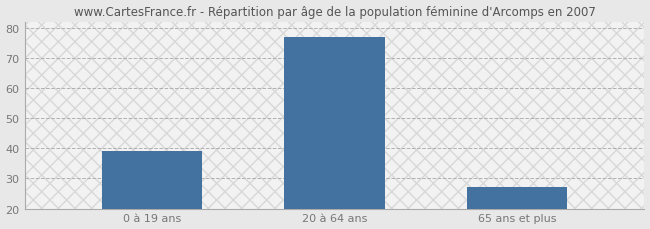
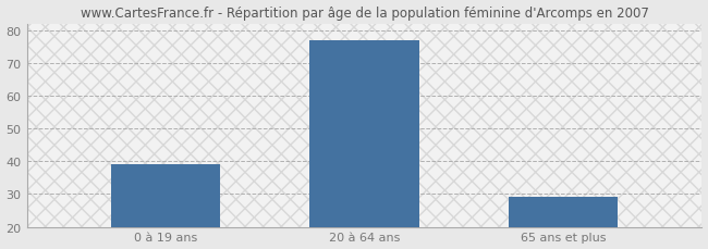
65 ans et plus: 27 -> 29
